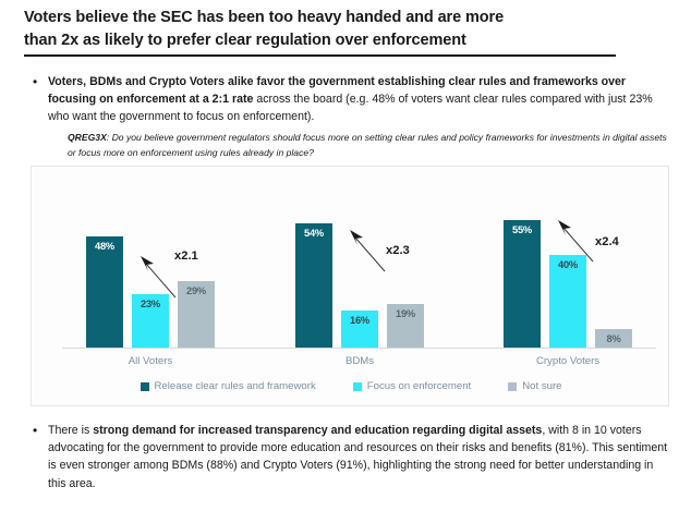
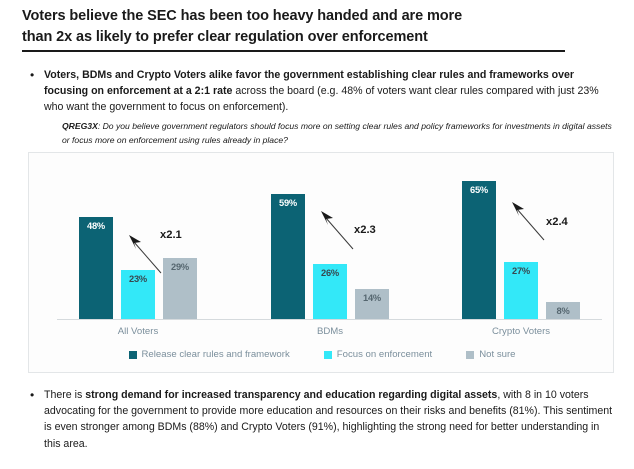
Release clear rules and framework/BDMs: 54% -> 59%
Focus on enforcement/BDMs: 16% -> 26%
Not sure/BDMs: 19% -> 14%
Release clear rules and framework/Crypto Voters: 55% -> 65%
Focus on enforcement/Crypto Voters: 40% -> 27%
